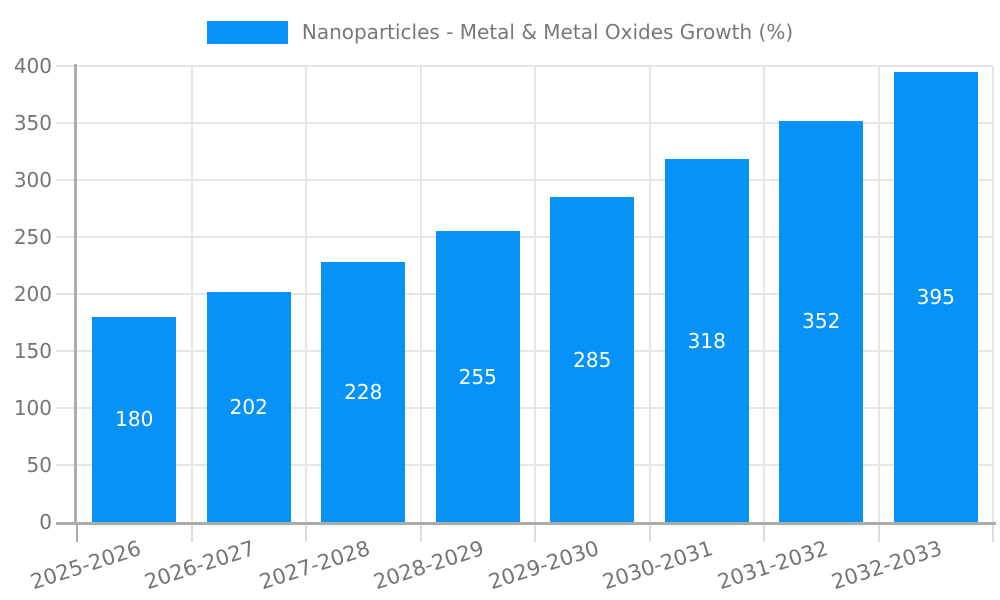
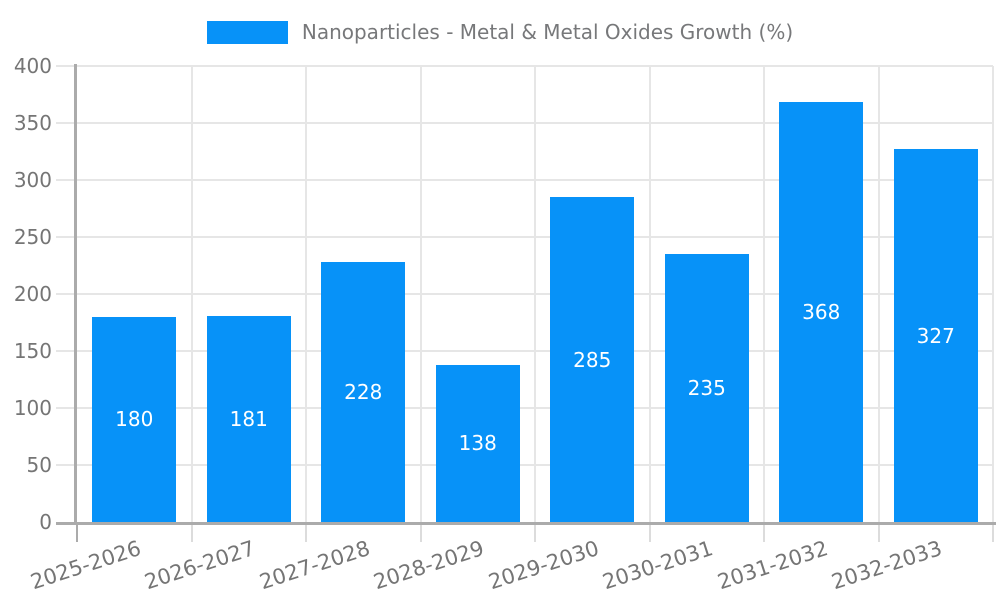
2026-2027: 202 -> 181
2028-2029: 255 -> 138
2030-2031: 318 -> 235
2031-2032: 352 -> 368
2032-2033: 395 -> 327
